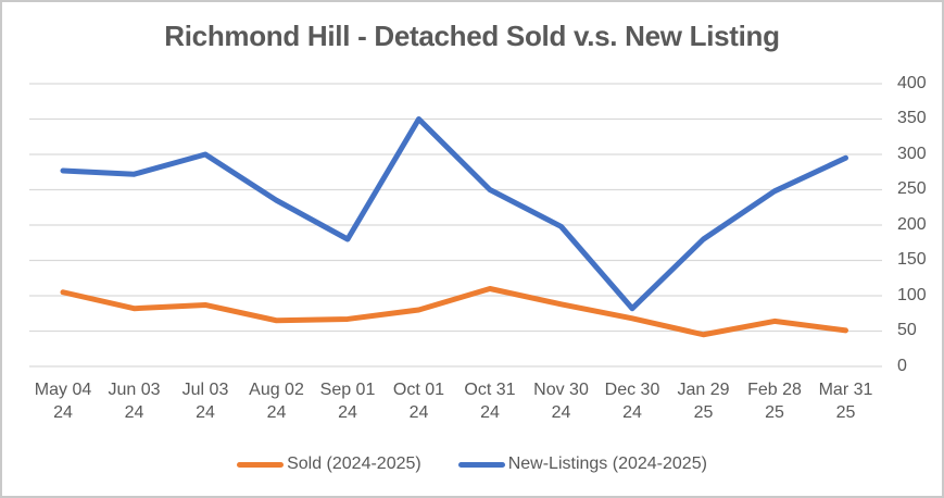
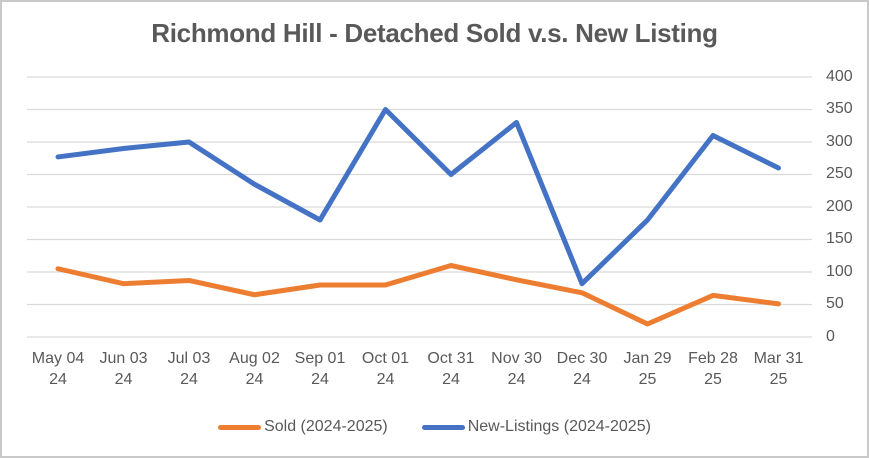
New-Listings (2024-2025)/Jun 03 24: 270 -> 290
Sold (2024-2025)/Sep 01 24: 70 -> 80
New-Listings (2024-2025)/Nov 30 24: 200 -> 330
Sold (2024-2025)/Jan 29 25: 40 -> 20
New-Listings (2024-2025)/Feb 28 25: 250 -> 310
New-Listings (2024-2025)/Mar 31 25: 300 -> 260
